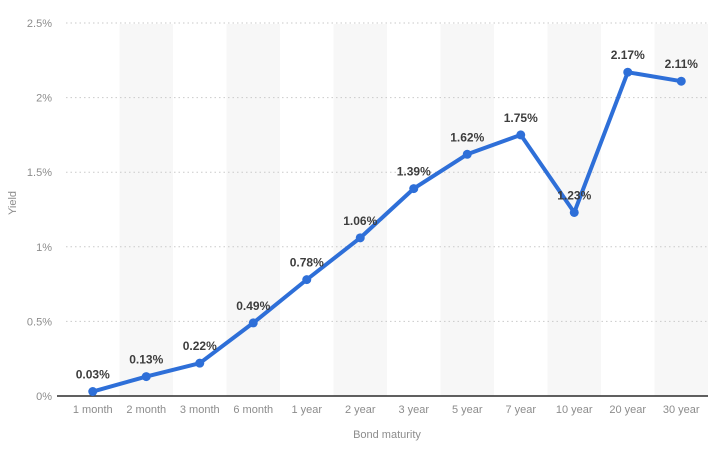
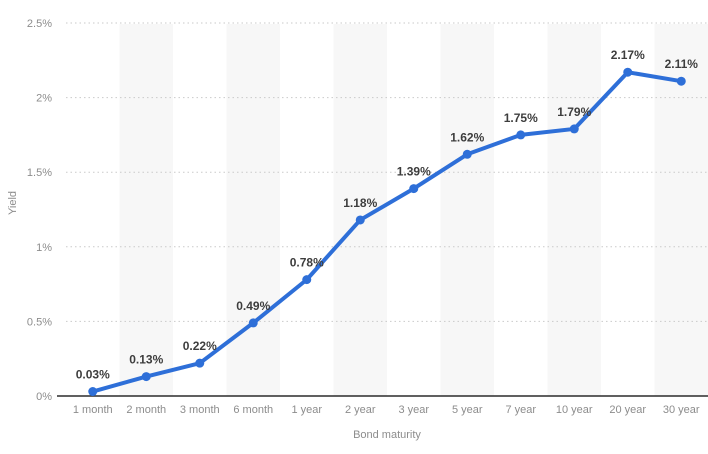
2 year: 1.06% -> 1.18%
10 year: 1.23% -> 1.79%
